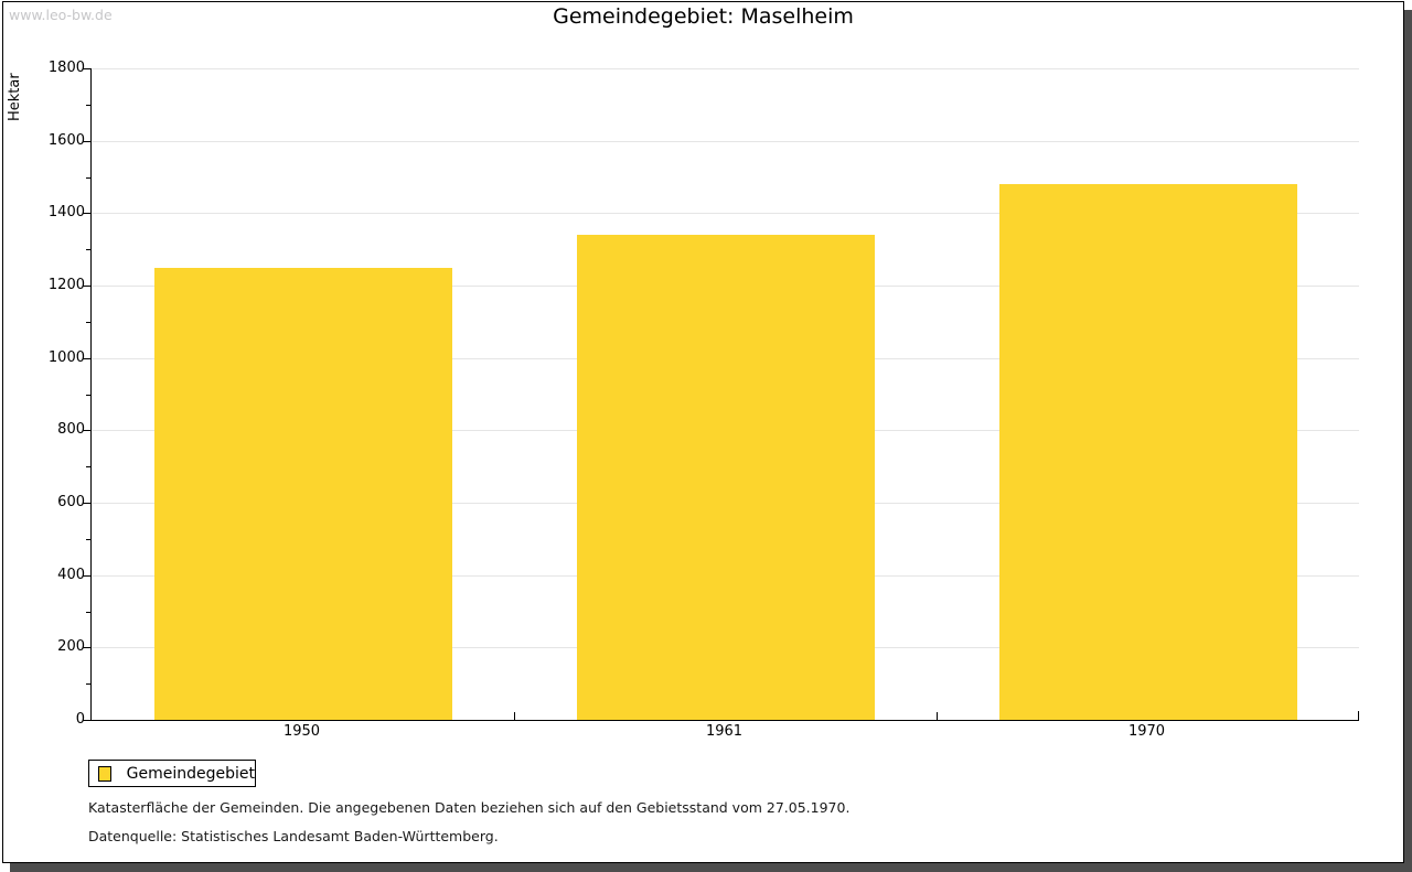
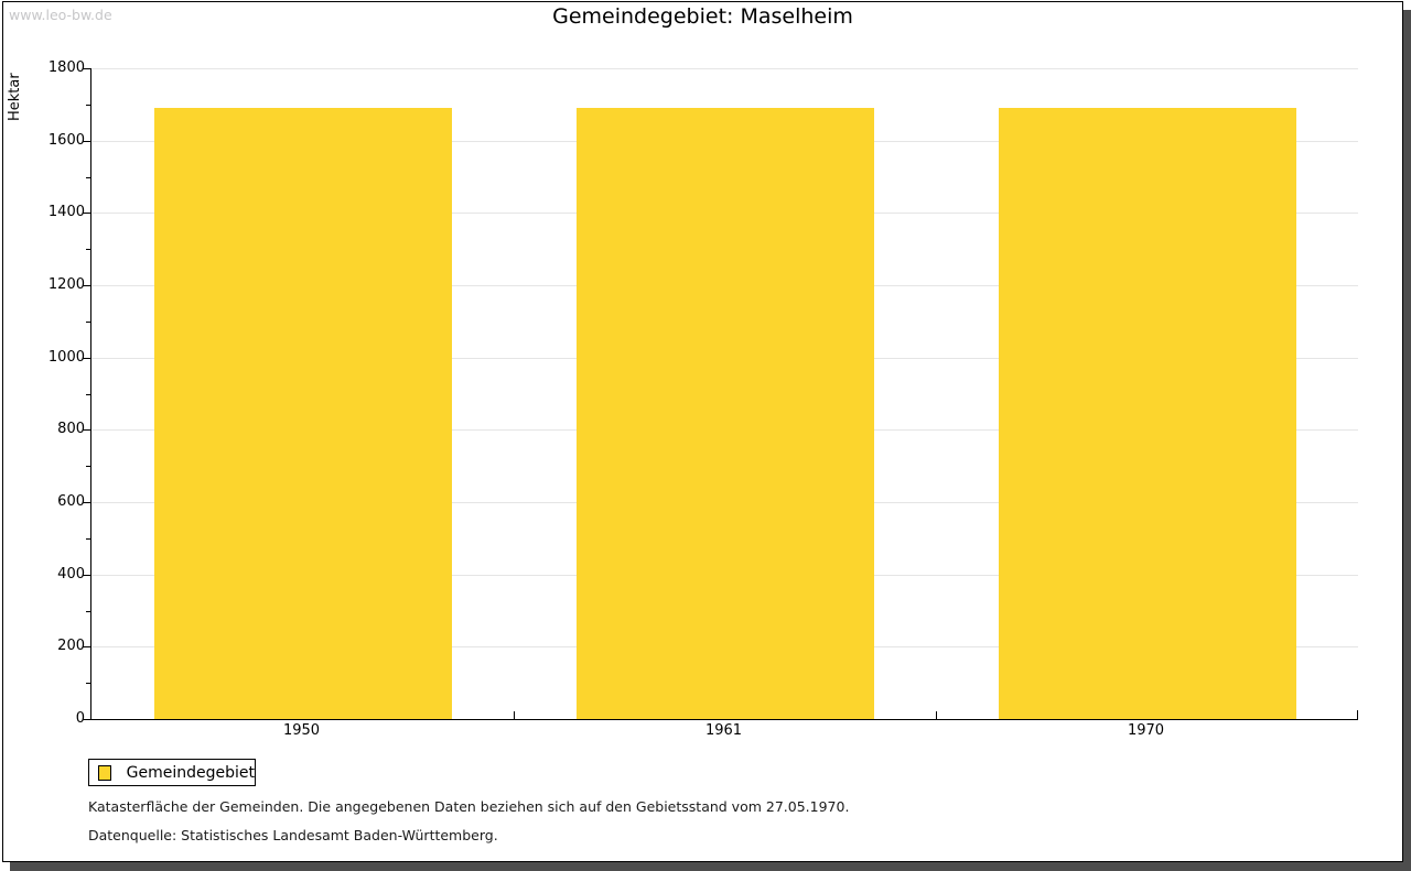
1950: 1250 -> 1690
1961: 1340 -> 1690
1970: 1480 -> 1690
